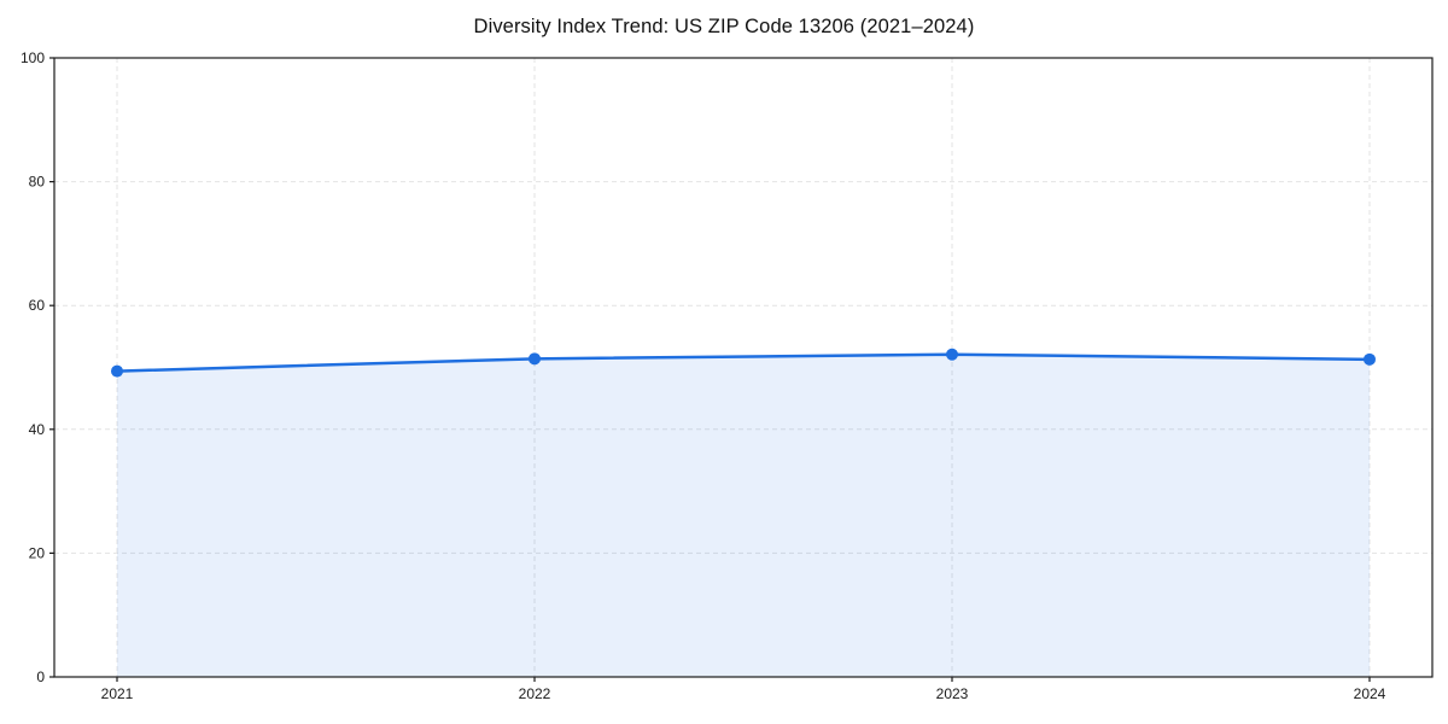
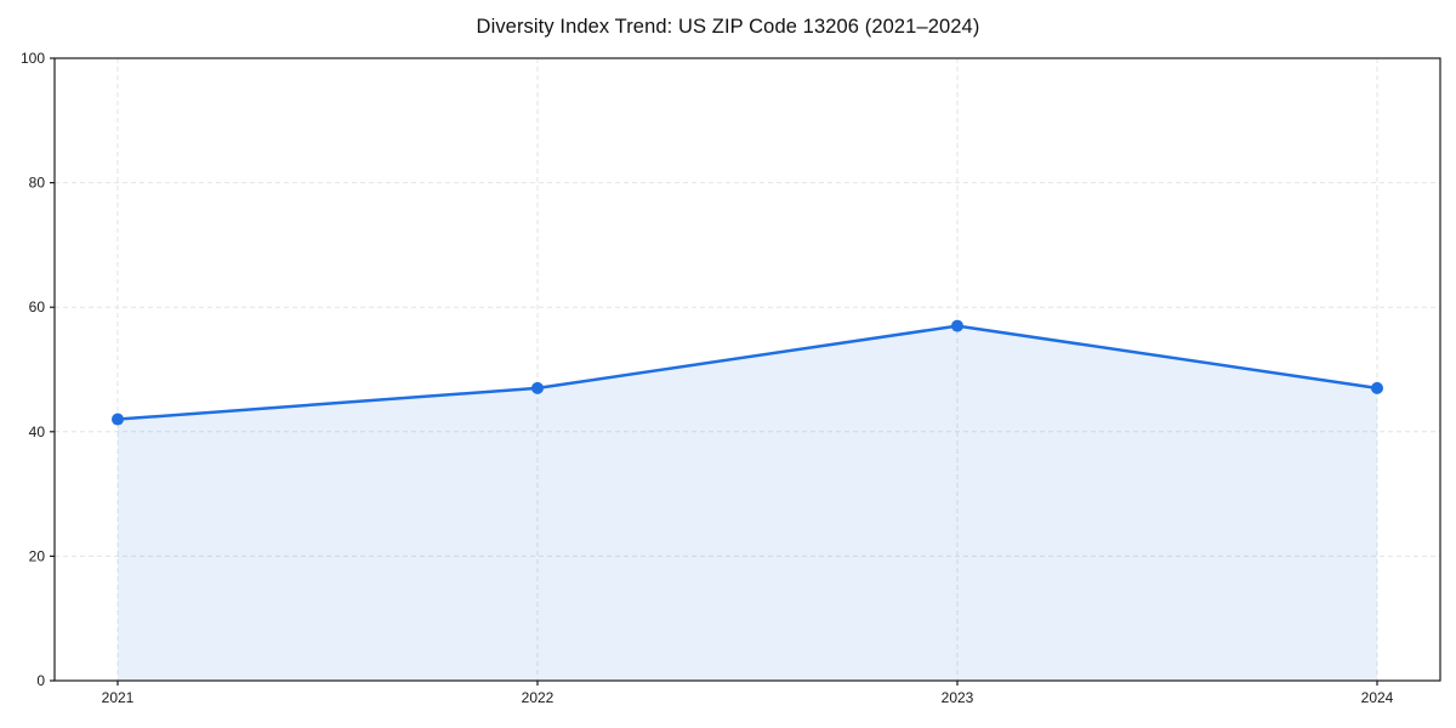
2021: 49 -> 42
2022: 51 -> 47
2023: 52 -> 57
2024: 51 -> 47
